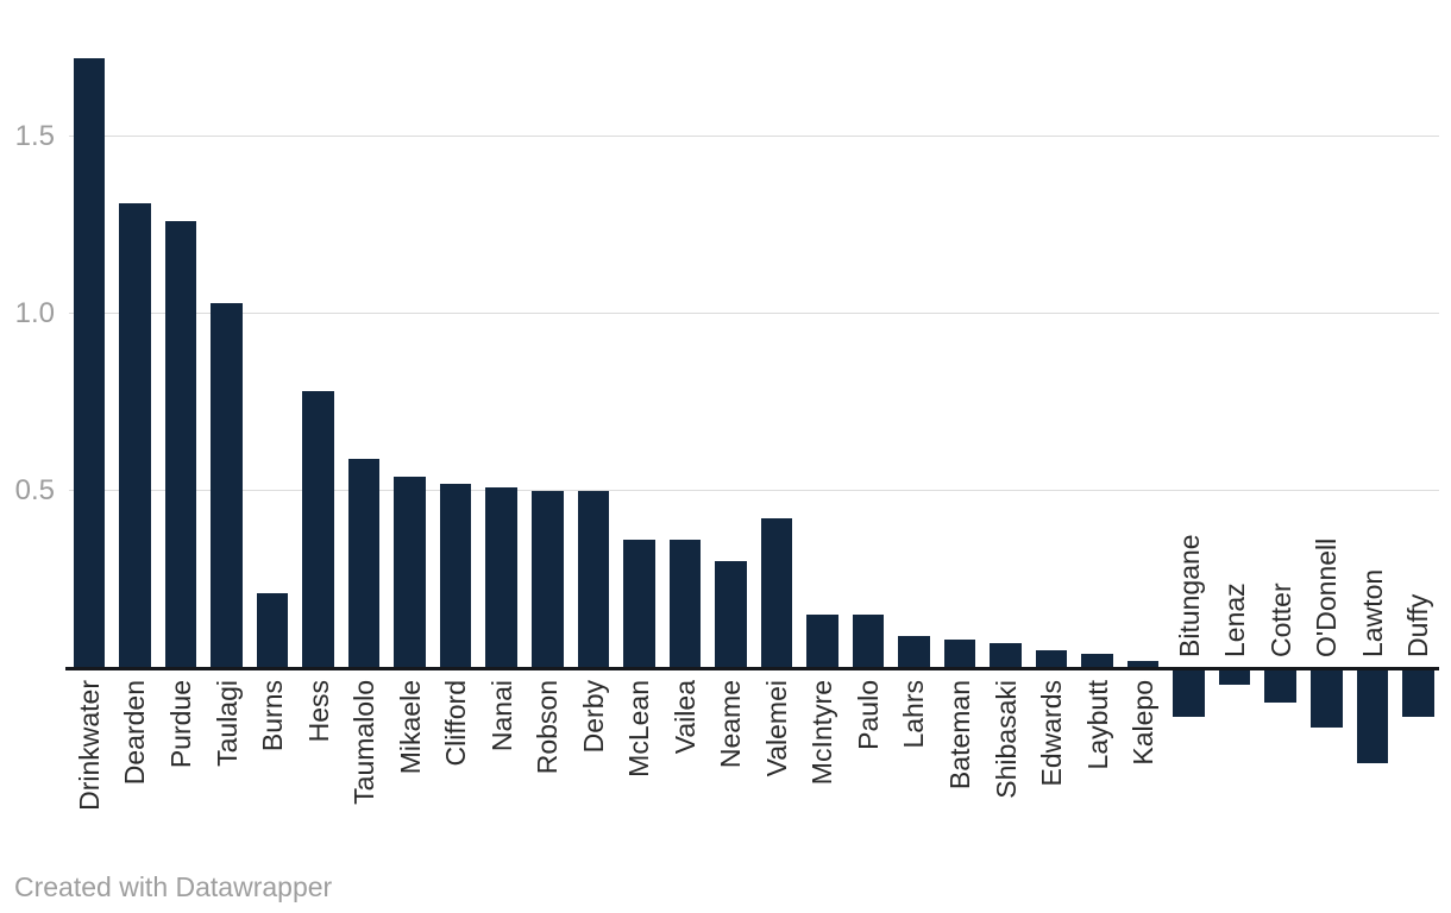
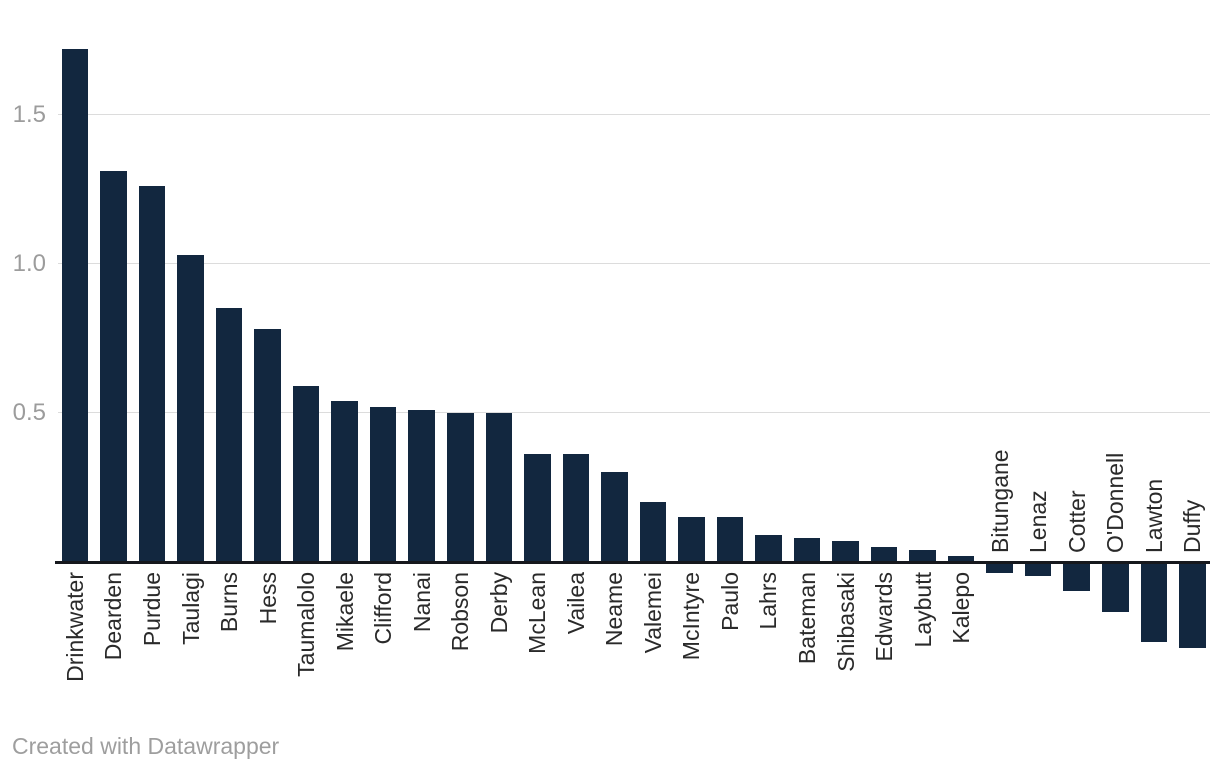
Burns: 0.21 -> 0.85
Valemei: 0.42 -> 0.20
Bitungane: -0.14 -> -0.04
Duffy: -0.14 -> -0.29
